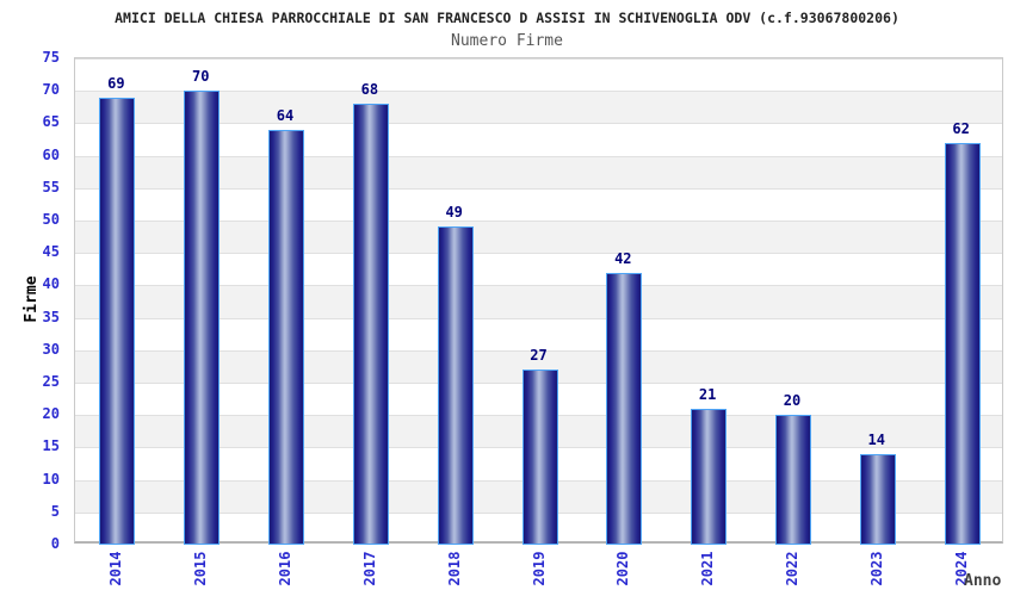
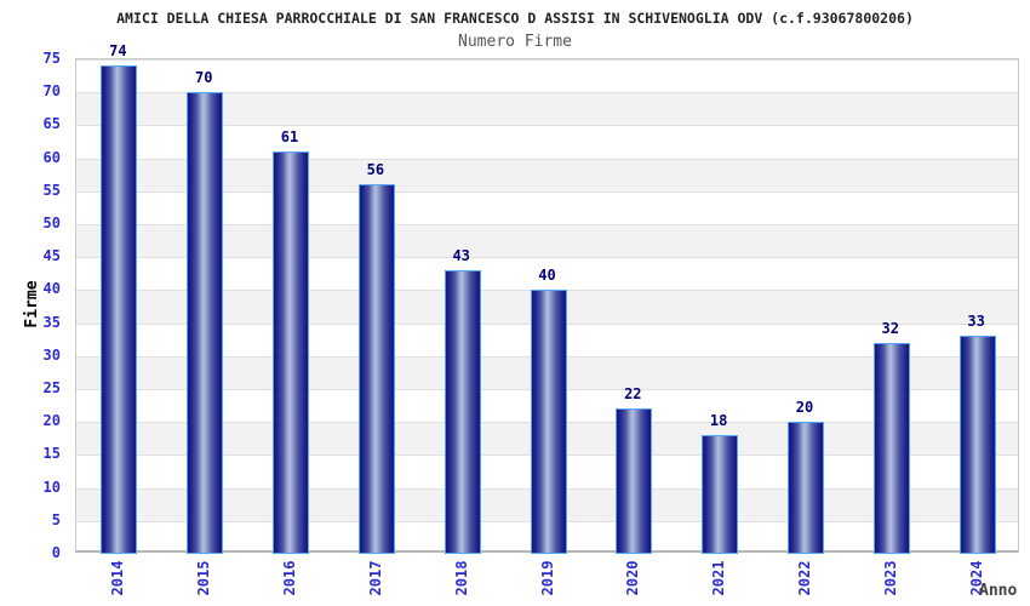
2014: 69 -> 74
2016: 64 -> 61
2017: 68 -> 56
2018: 49 -> 43
2019: 27 -> 40
2020: 42 -> 22
2021: 21 -> 18
2023: 14 -> 32
2024: 62 -> 33
